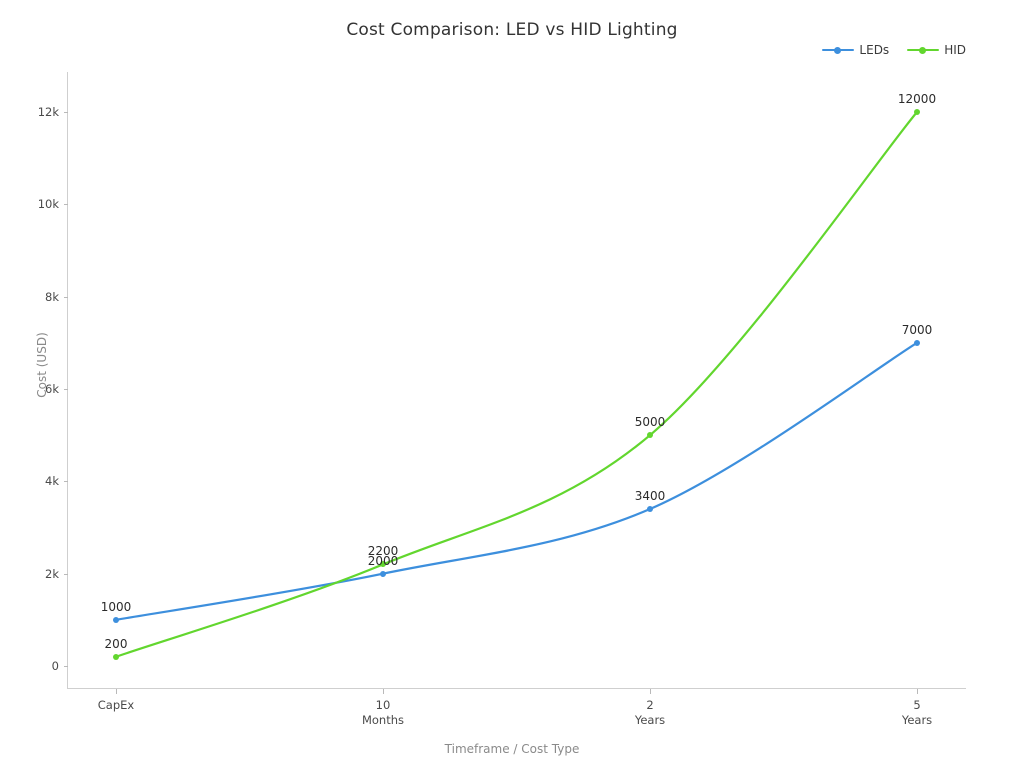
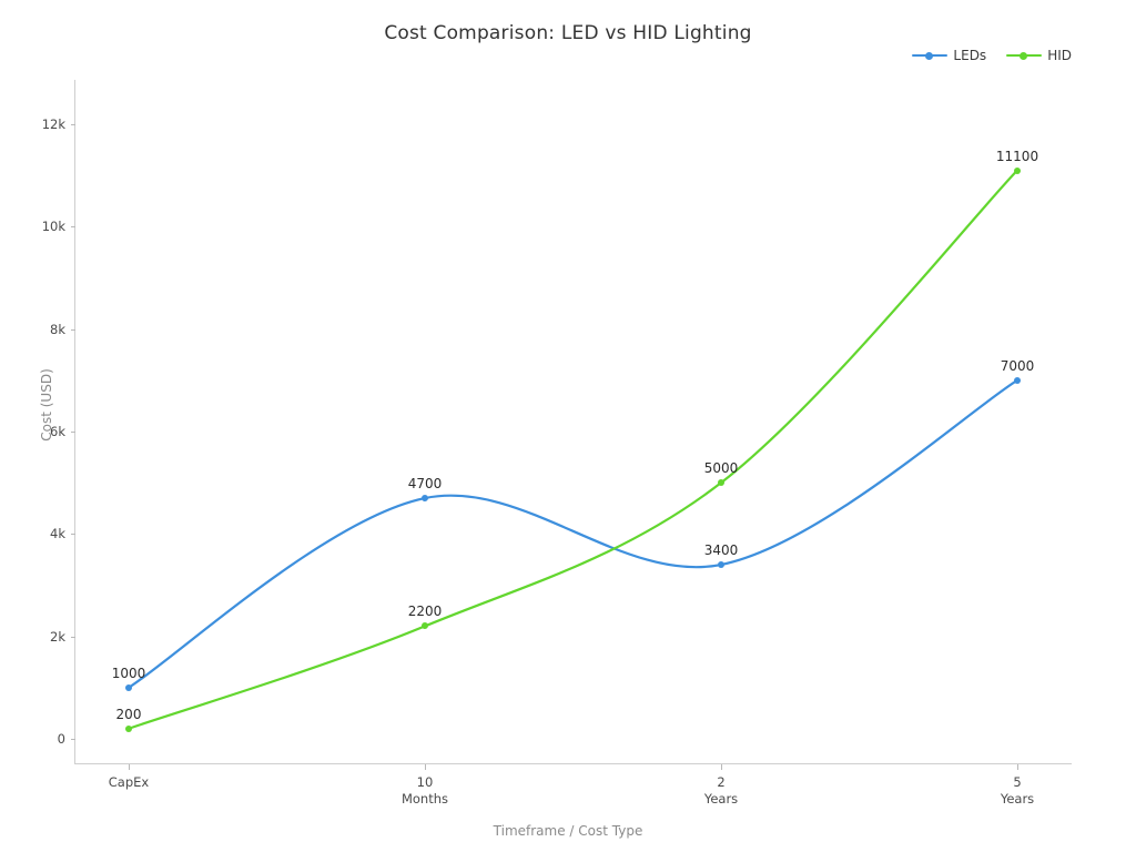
LEDs/10 Months: 2000 -> 4700
HID/5 Years: 12000 -> 11100
